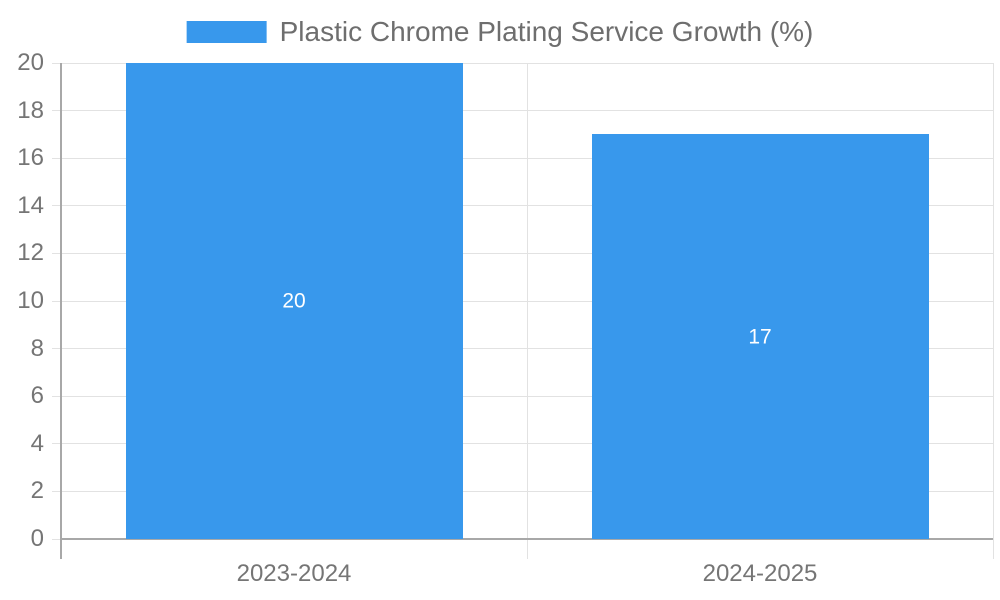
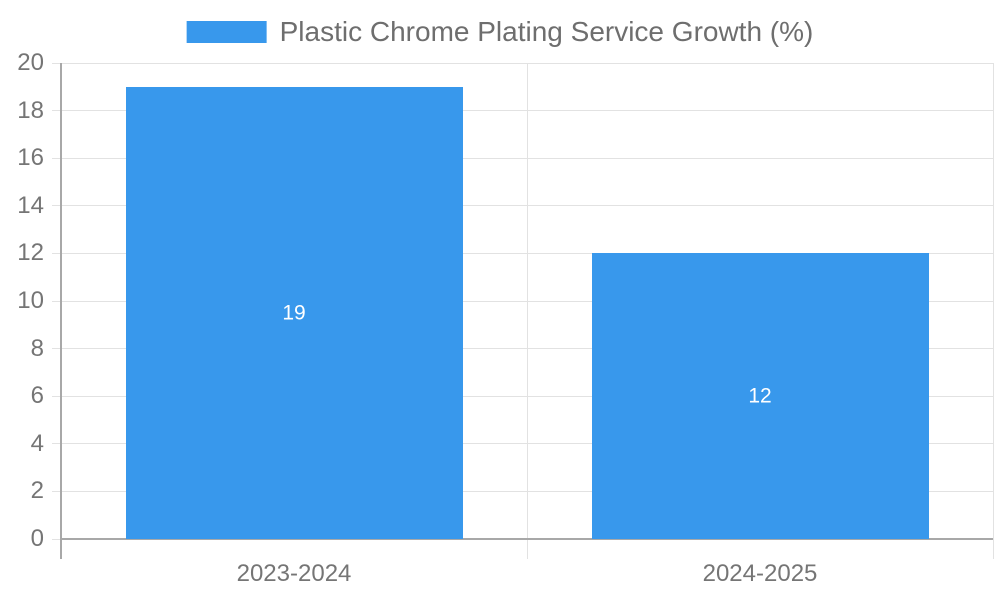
2023-2024: 20 -> 19
2024-2025: 17 -> 12
